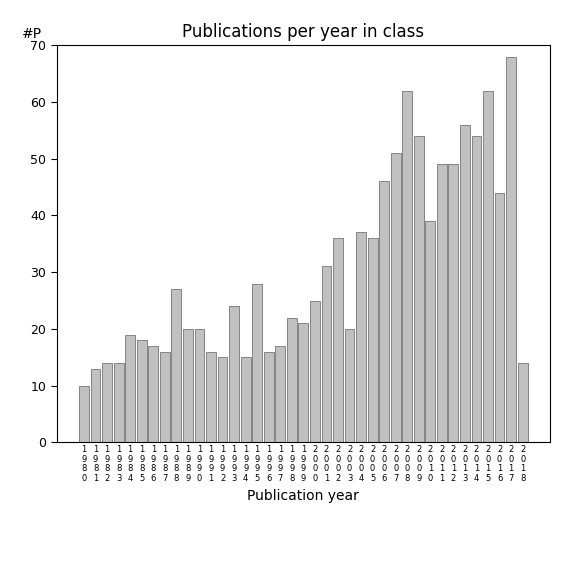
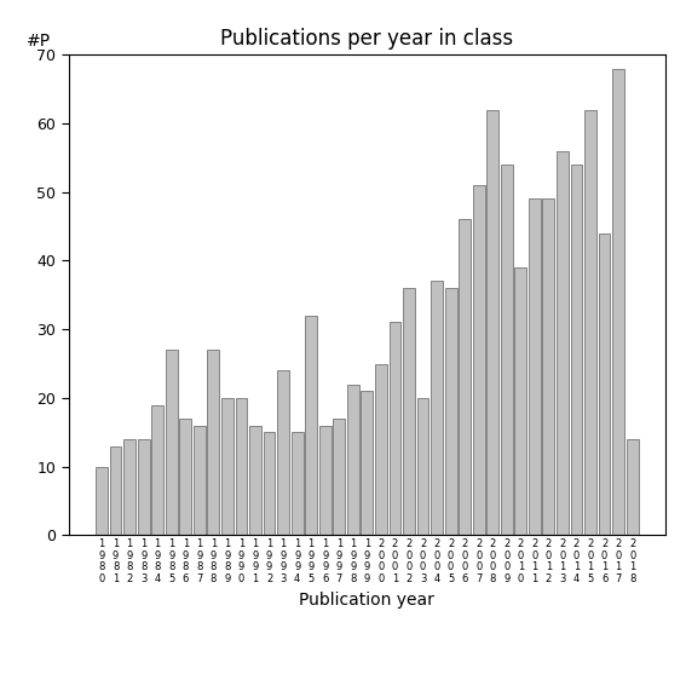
1 9 8 5: 18 -> 27
1 9 9 5: 28 -> 32
